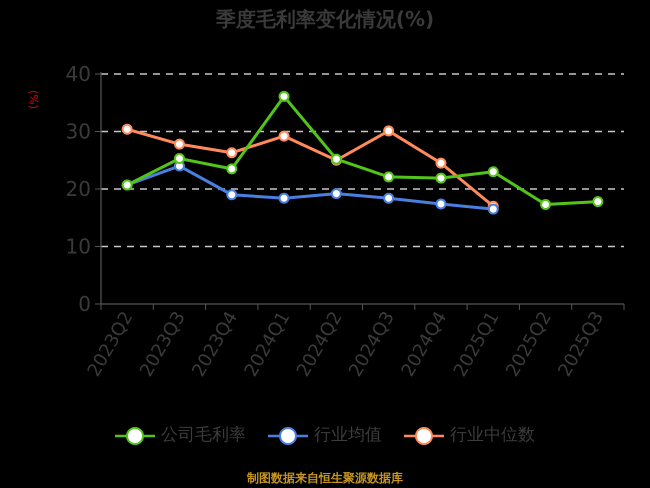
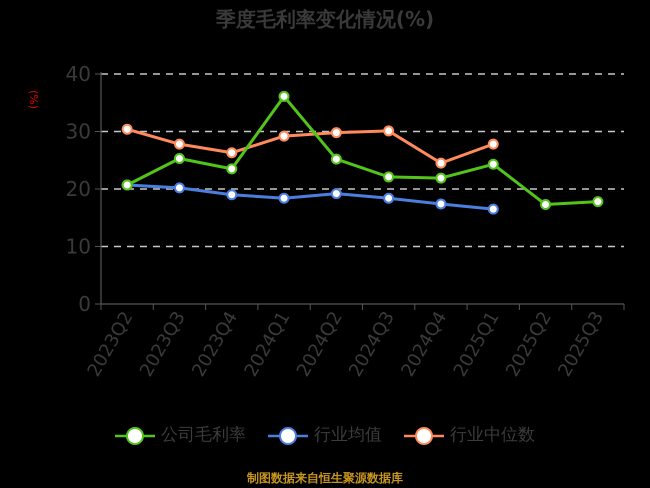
行业均值/2023Q3: 24 -> 20
行业中位数/2024Q2: 25 -> 30
公司毛利率/2025Q1: 23 -> 24
行业中位数/2025Q1: 17 -> 28
